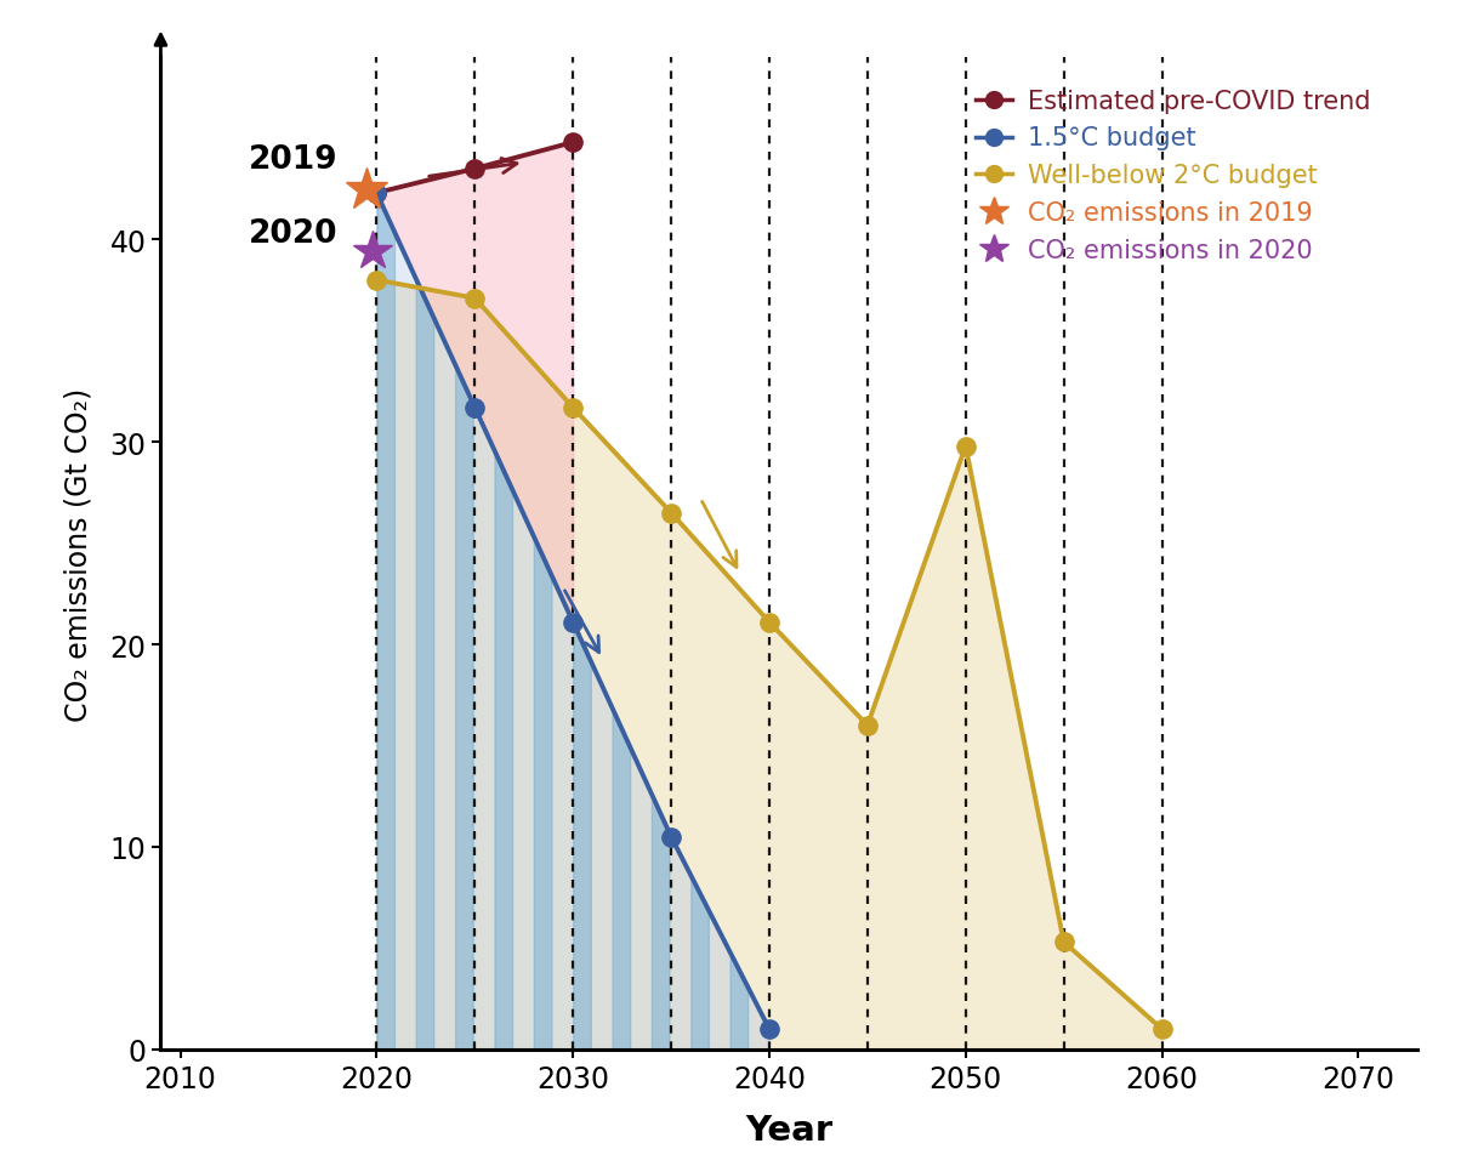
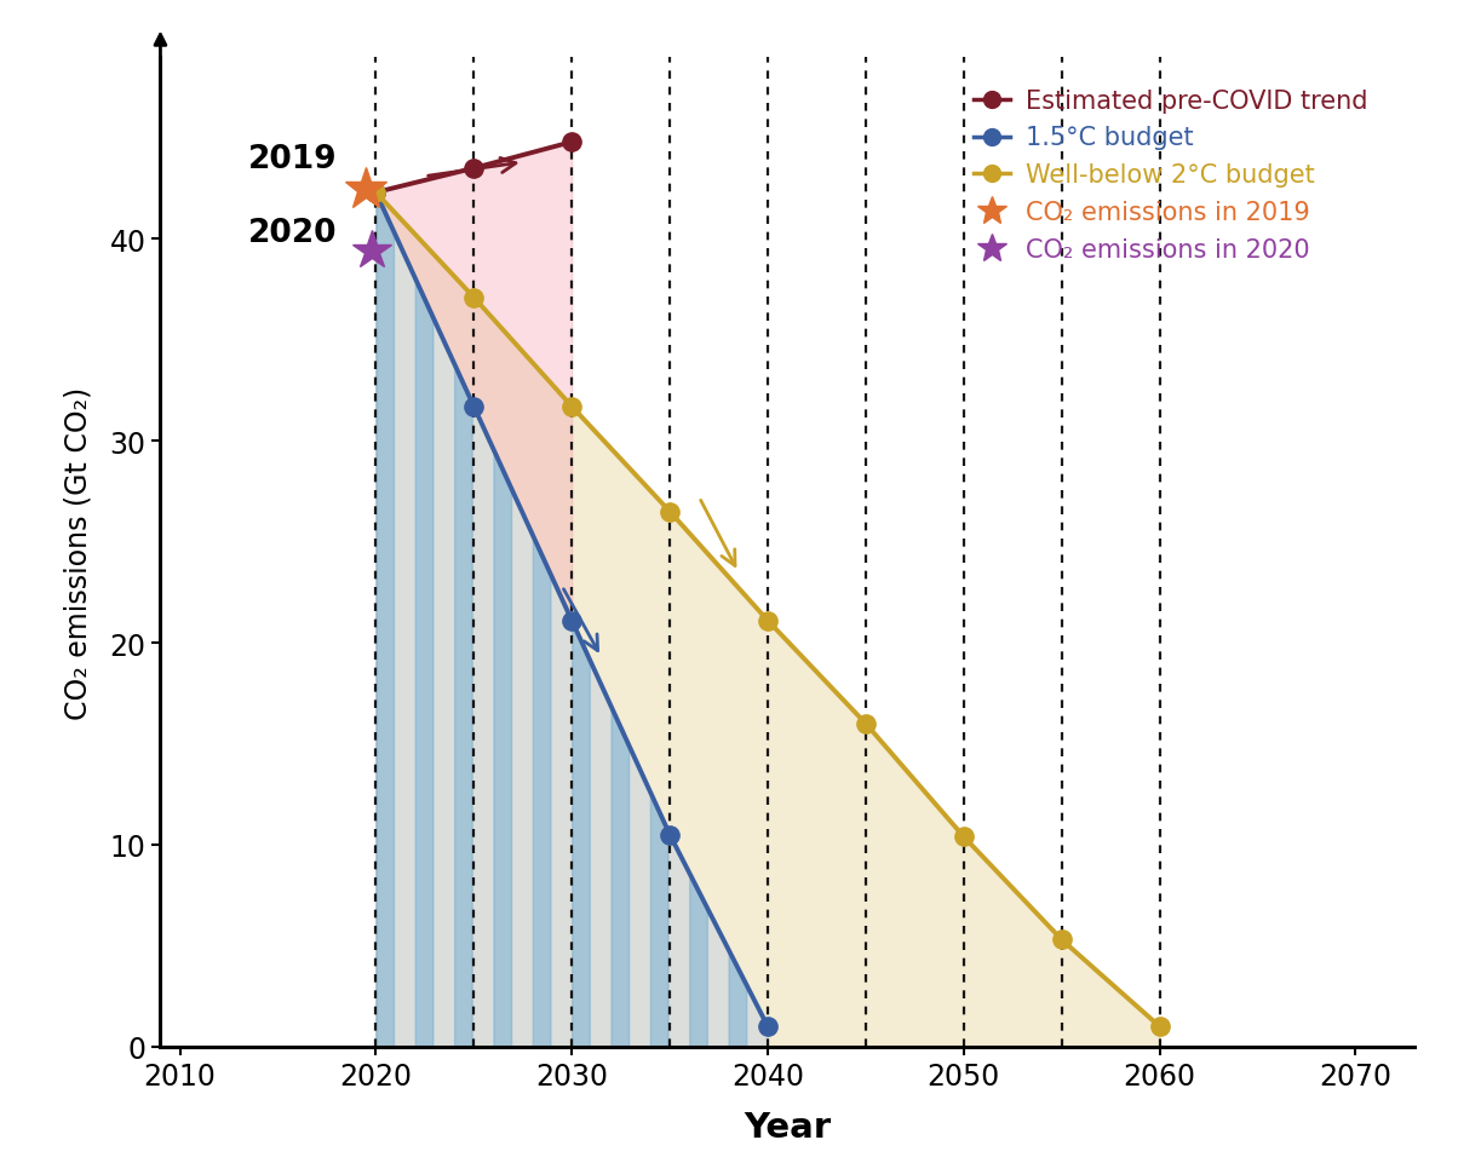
Well-below 2°C budget/2020: 38.0 -> 42.3
Well-below 2°C budget/2050: 29.8 -> 10.4
